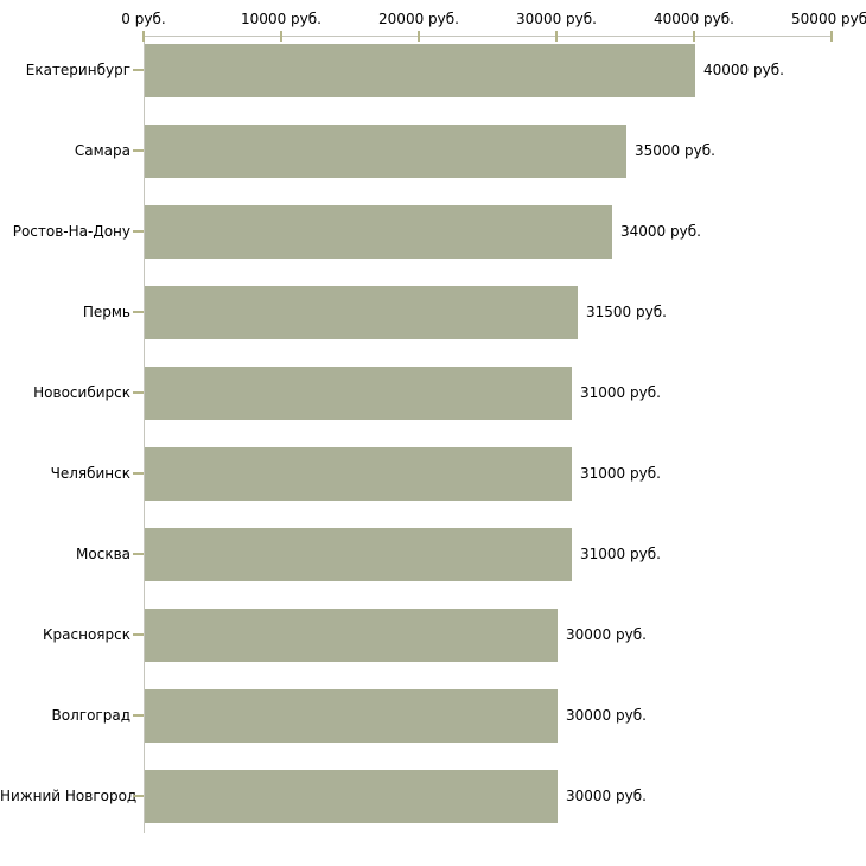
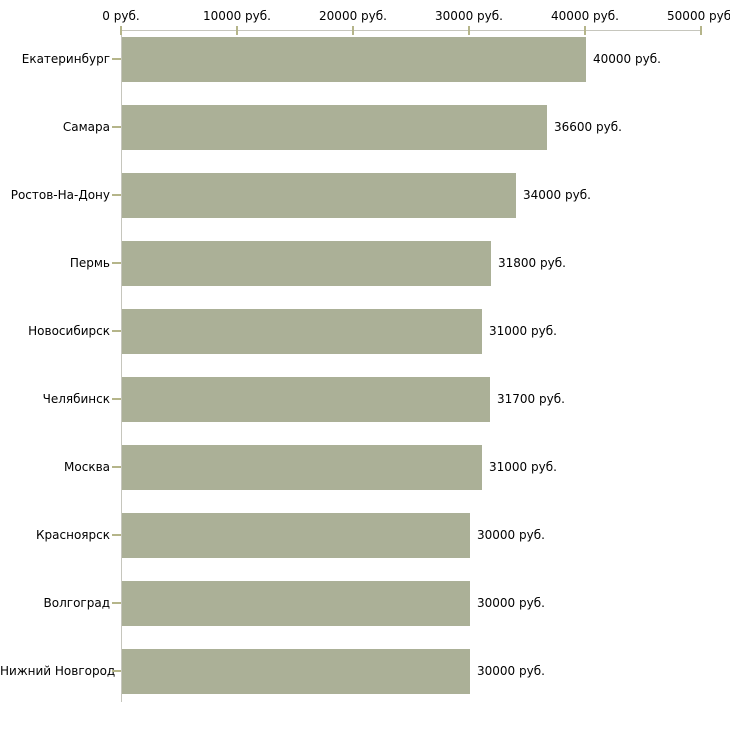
Самара: 35000 -> 36600
Пермь: 31500 -> 31800
Челябинск: 31000 -> 31700
